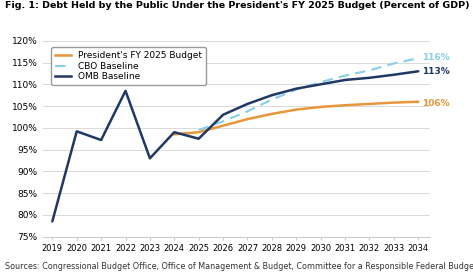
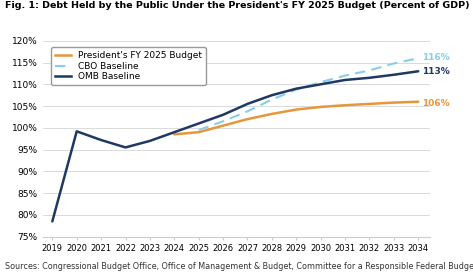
OMB Baseline/2022: 108.5% -> 95.5%
OMB Baseline/2023: 93.0% -> 97.0%
OMB Baseline/2025: 97.5% -> 101.0%
